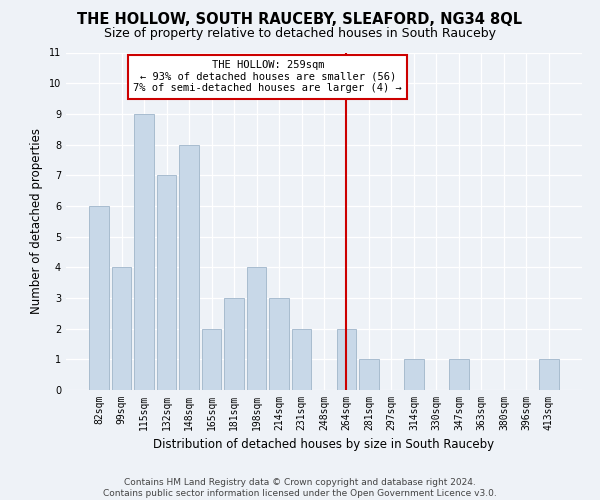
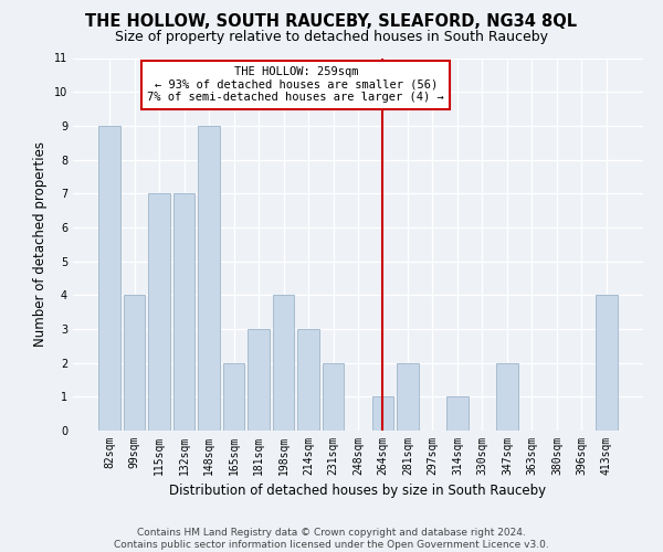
82sqm: 6 -> 9
115sqm: 9 -> 7
148sqm: 8 -> 9
264sqm: 2 -> 1
281sqm: 1 -> 2
347sqm: 1 -> 2
413sqm: 1 -> 4
